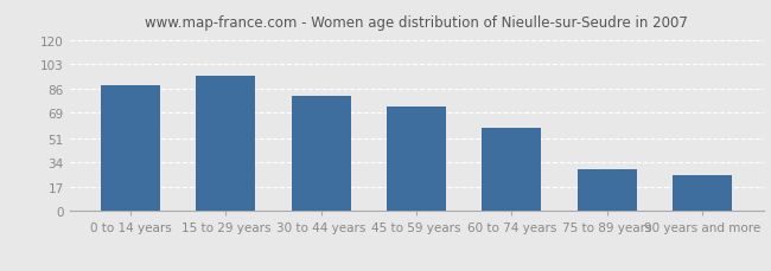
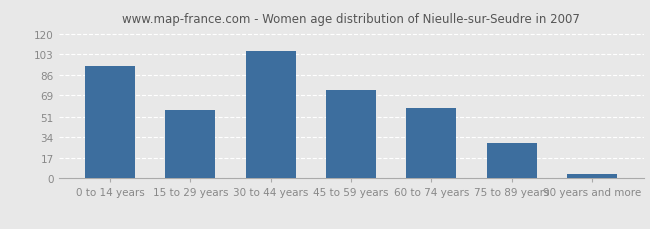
0 to 14 years: 88 -> 93
15 to 29 years: 95 -> 57
30 to 44 years: 81 -> 106
90 years and more: 25 -> 4
